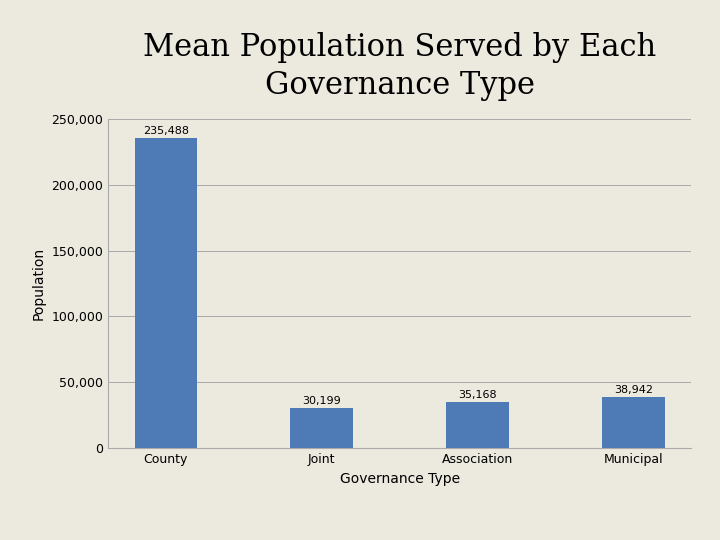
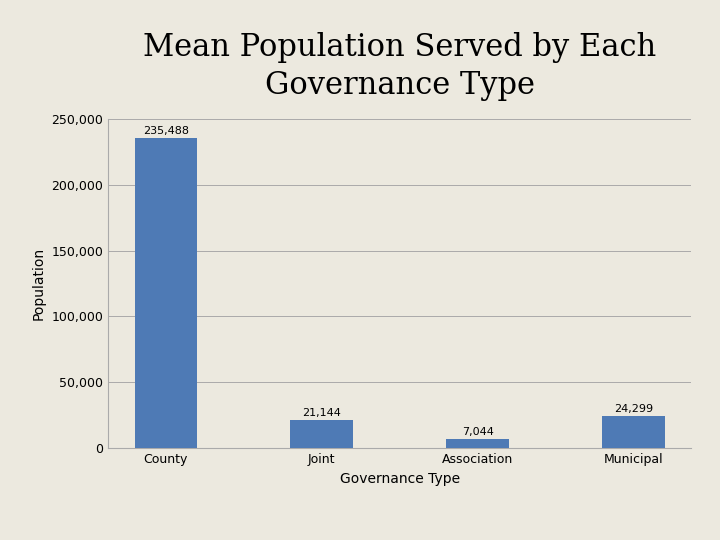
Joint: 30,199 -> 21,144
Association: 35,168 -> 7,044
Municipal: 38,942 -> 24,299
